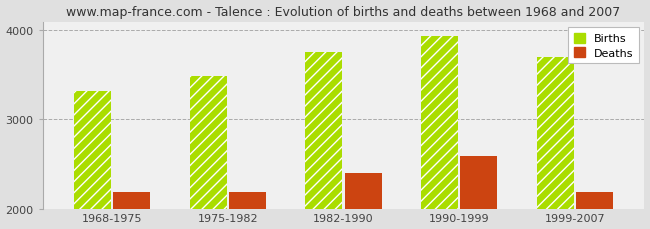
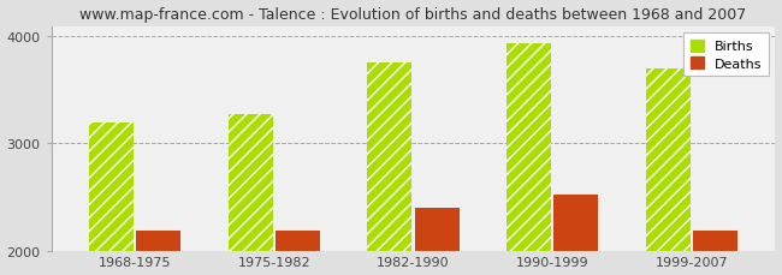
Births/1968-1975: 3320 -> 3200
Births/1975-1982: 3490 -> 3280
Deaths/1990-1999: 2590 -> 2520
